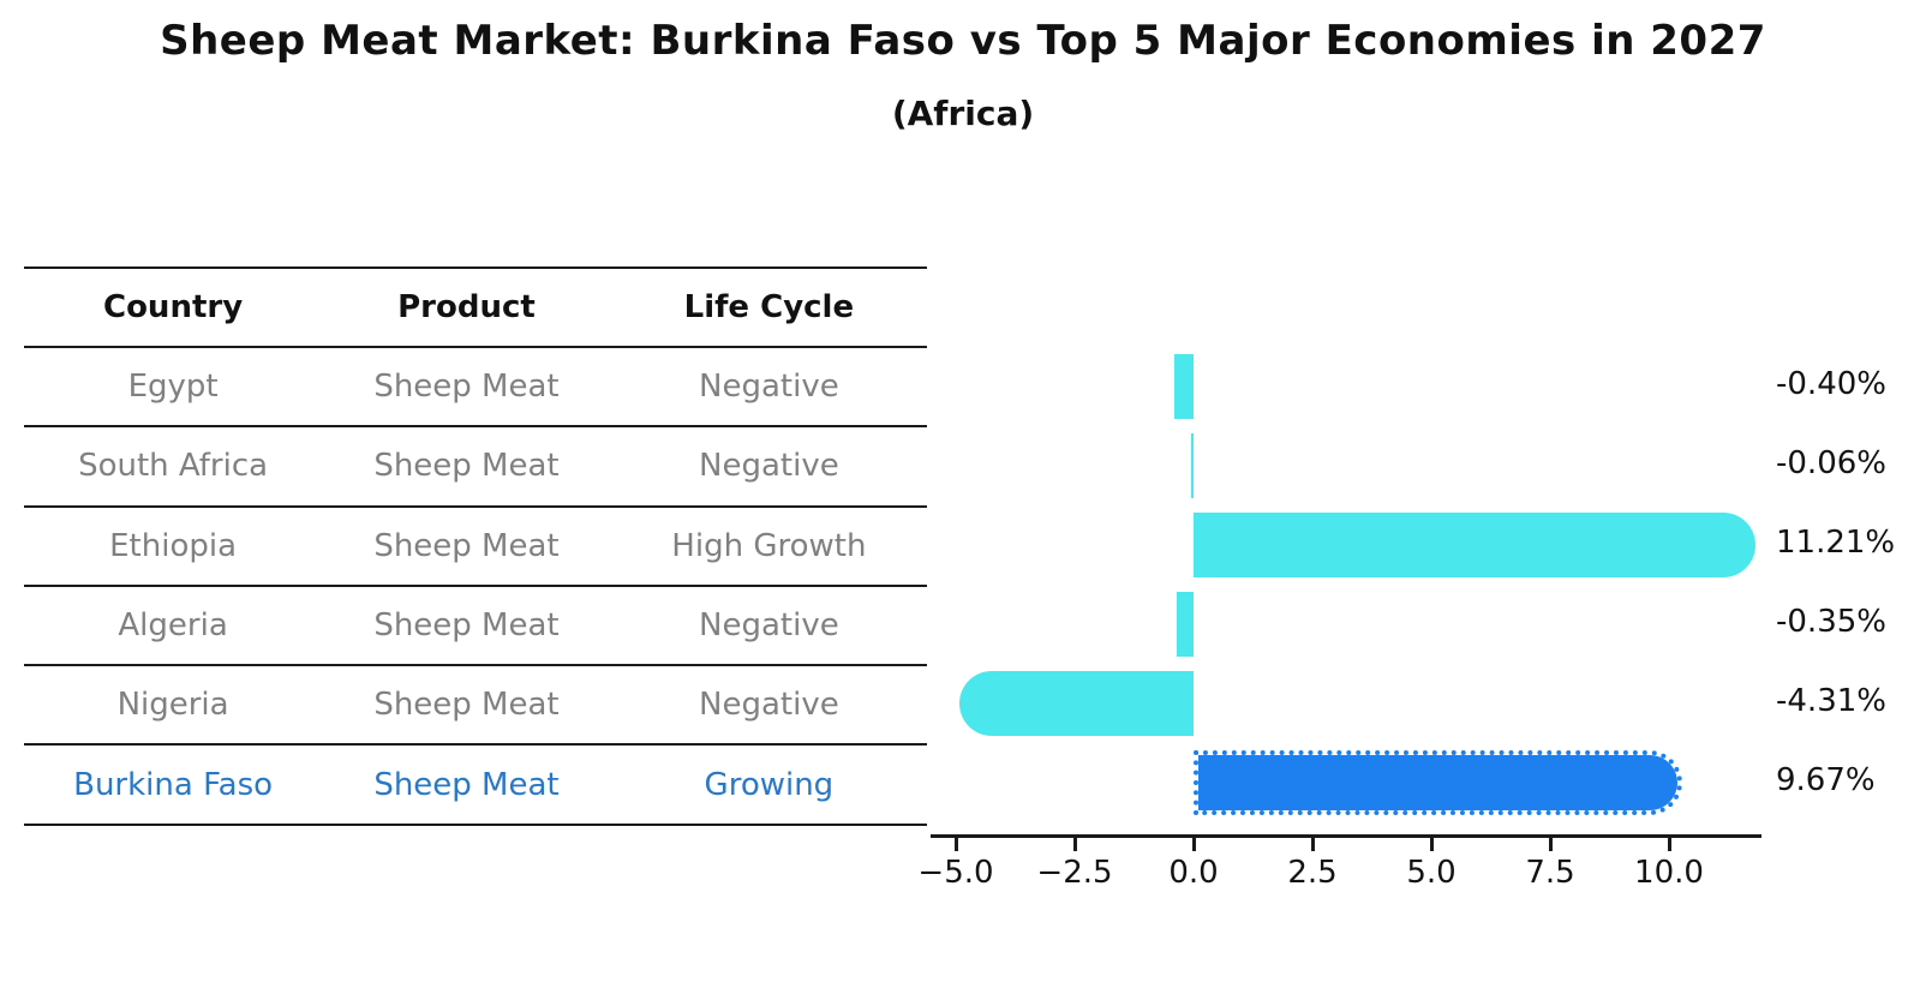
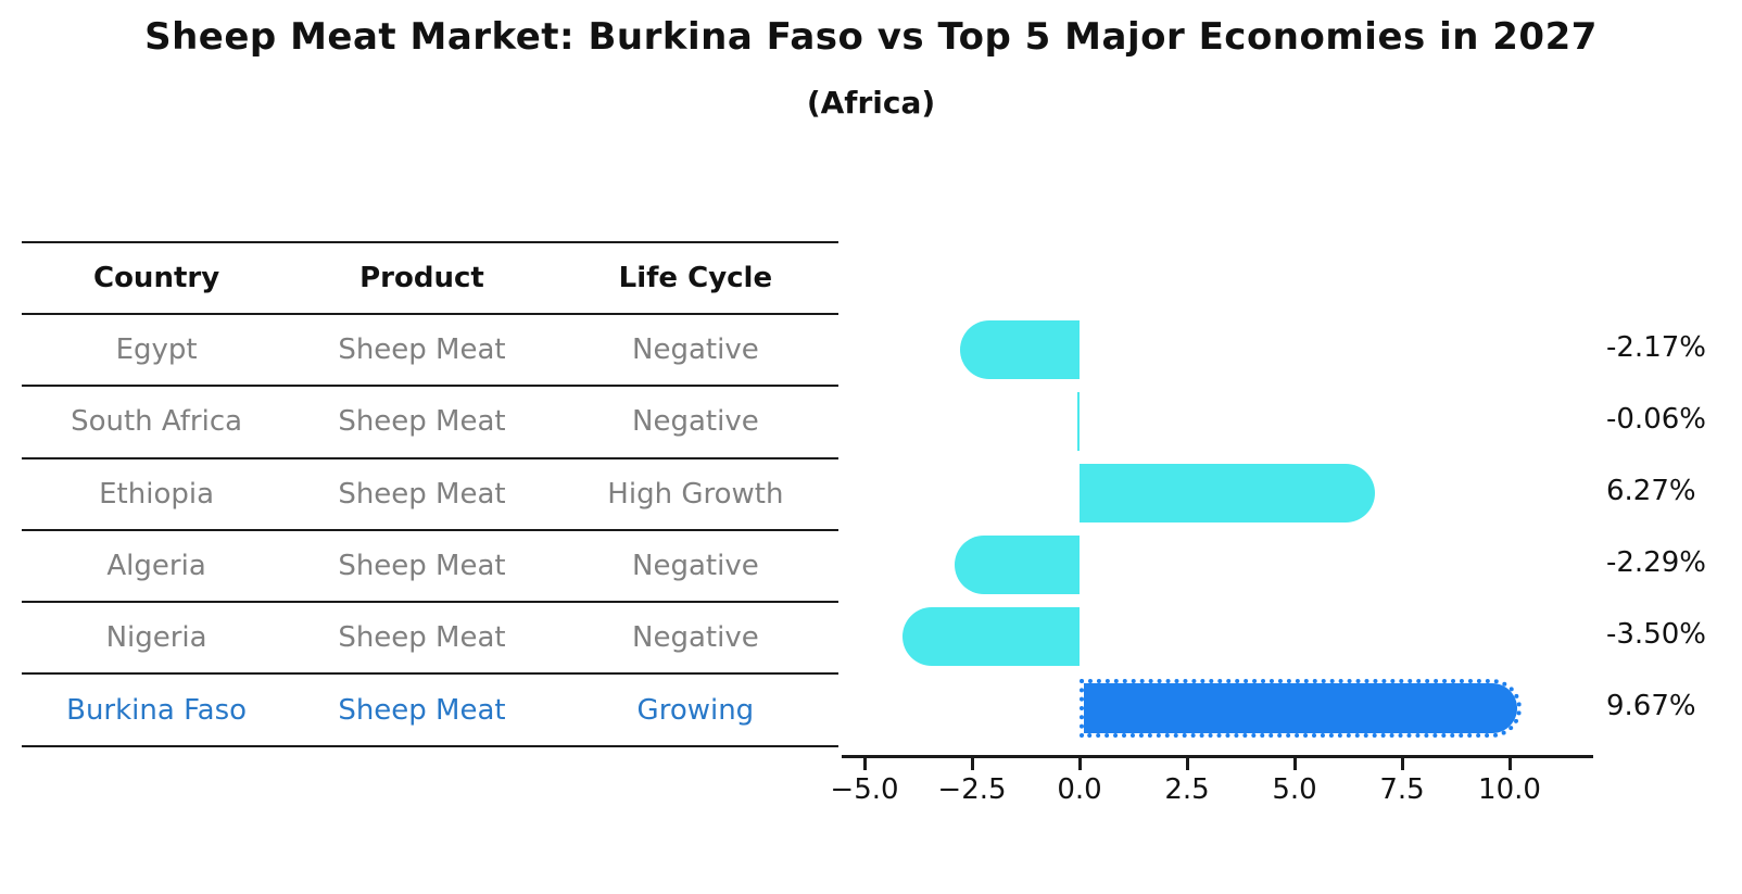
Egypt: -0.40% -> -2.17%
Ethiopia: 11.21% -> 6.27%
Algeria: -0.35% -> -2.29%
Nigeria: -4.31% -> -3.50%
